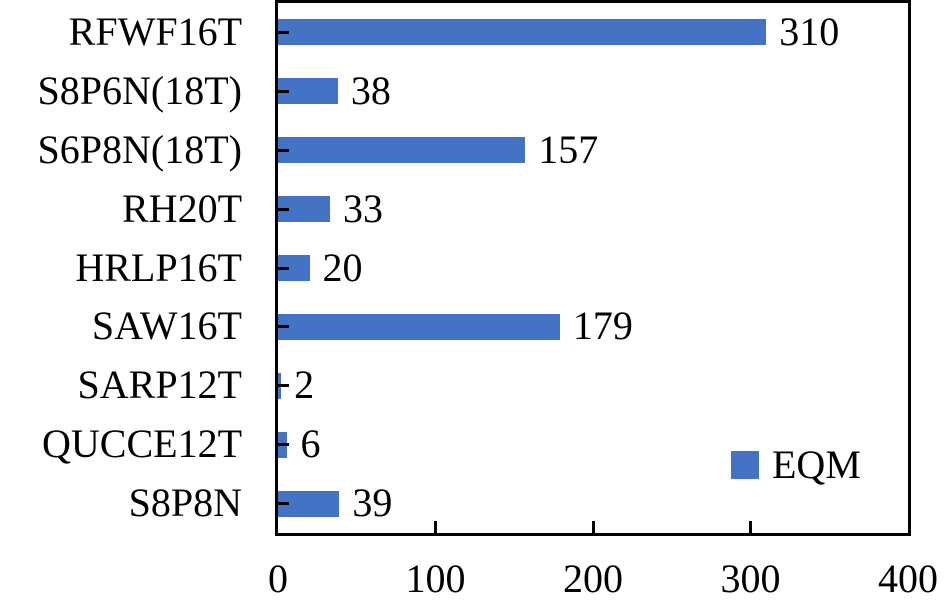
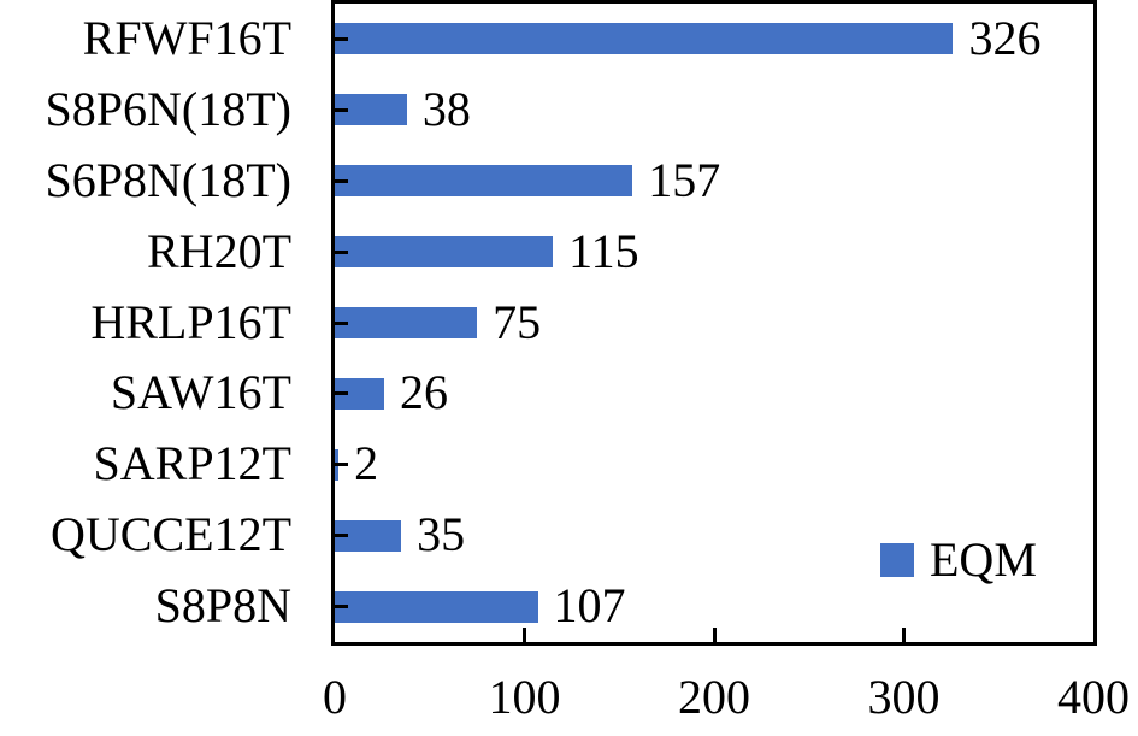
RFWF16T: 310 -> 326
RH20T: 33 -> 115
HRLP16T: 20 -> 75
SAW16T: 179 -> 26
QUCCE12T: 6 -> 35
S8P8N: 39 -> 107
